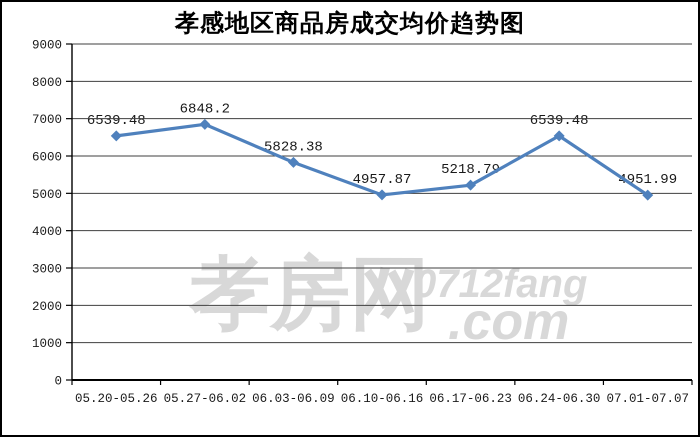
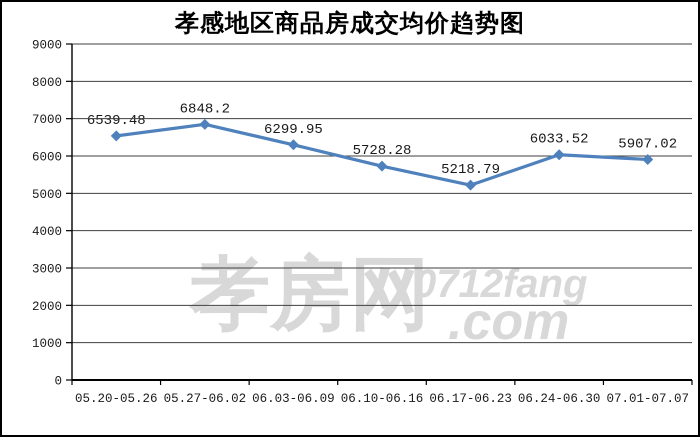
06.03-06.09: 5828.38 -> 6299.95
06.10-06.16: 4957.87 -> 5728.28
06.24-06.30: 6539.48 -> 6033.52
07.01-07.07: 4951.99 -> 5907.02
